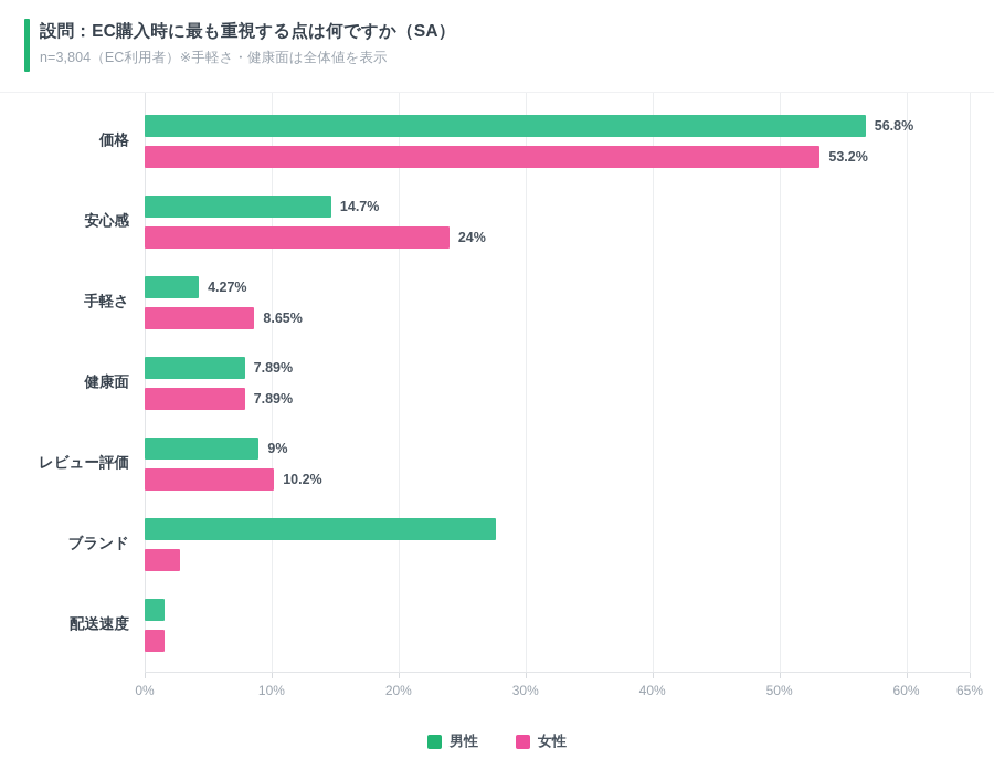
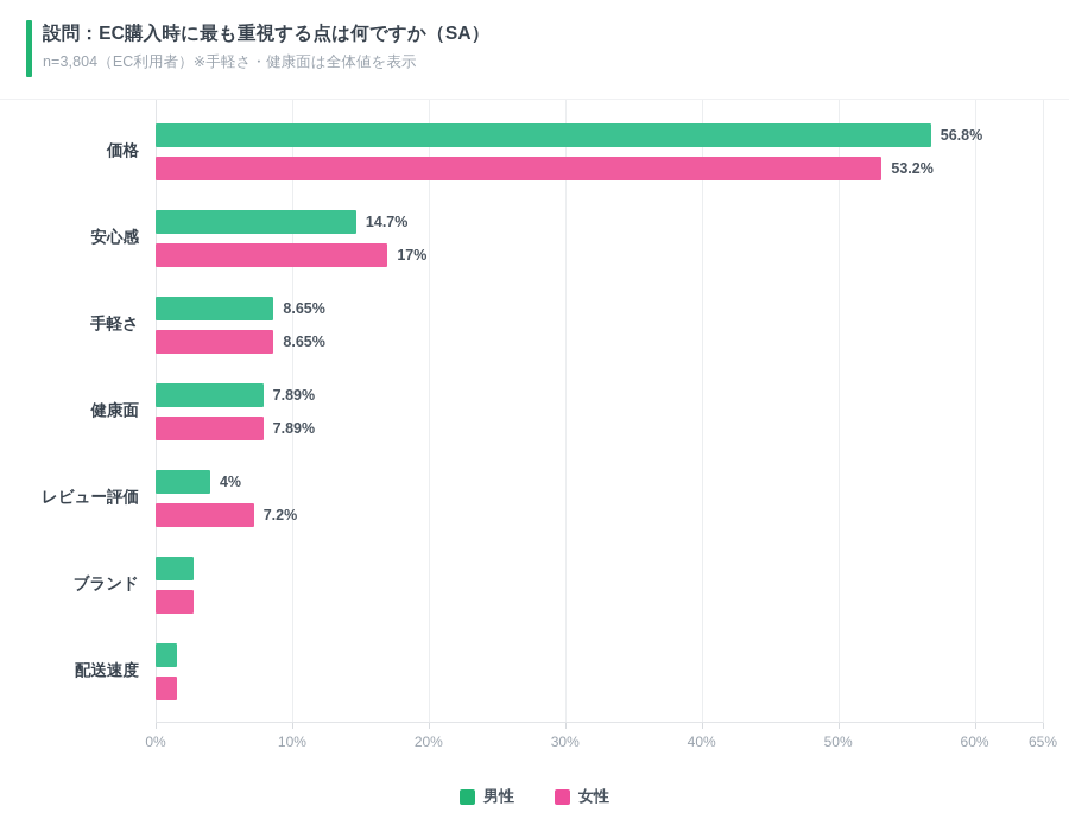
女性/安心感: 24% -> 17%
男性/手軽さ: 4.27% -> 8.65%
男性/レビュー評価: 9% -> 4%
女性/レビュー評価: 10.2% -> 7.2%
男性/ブランド: 27.7% -> 2.8%
